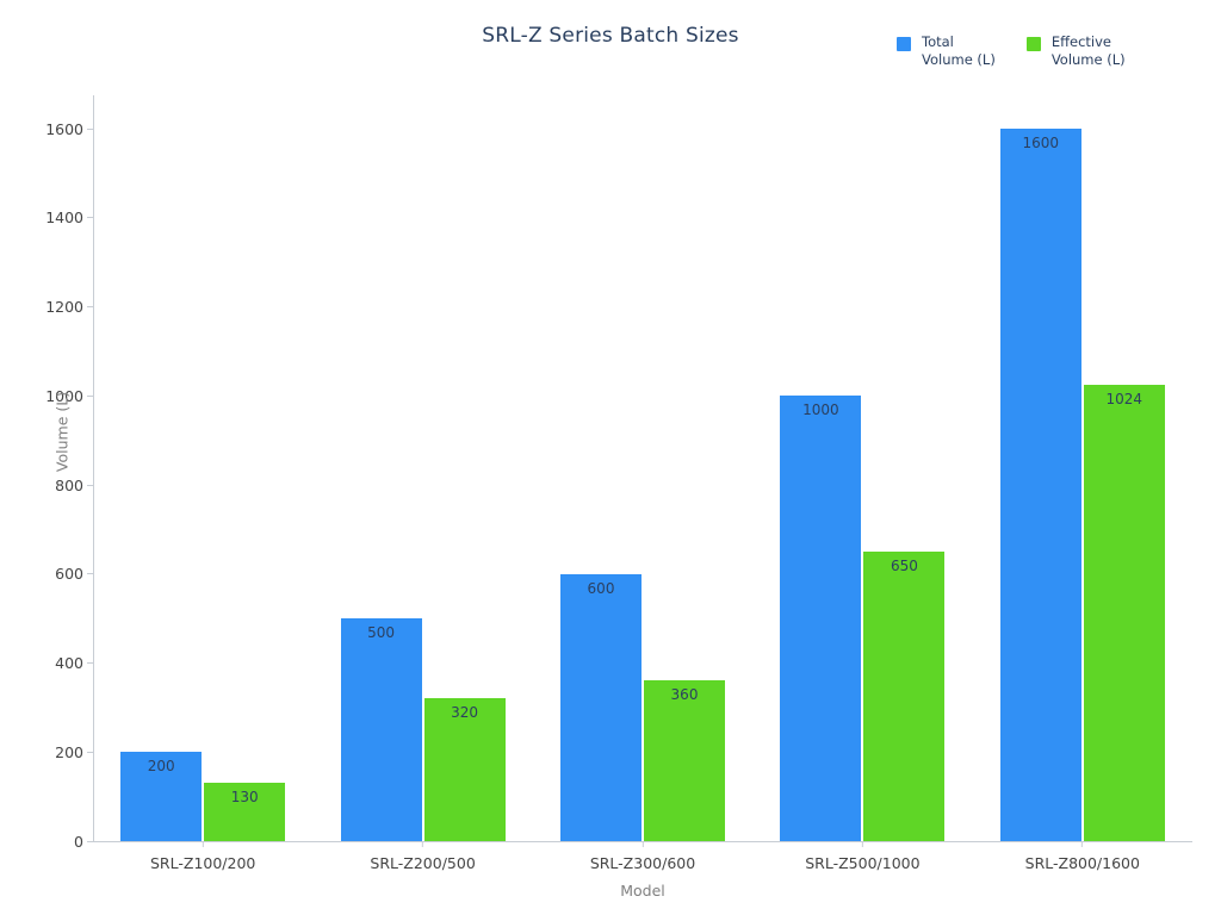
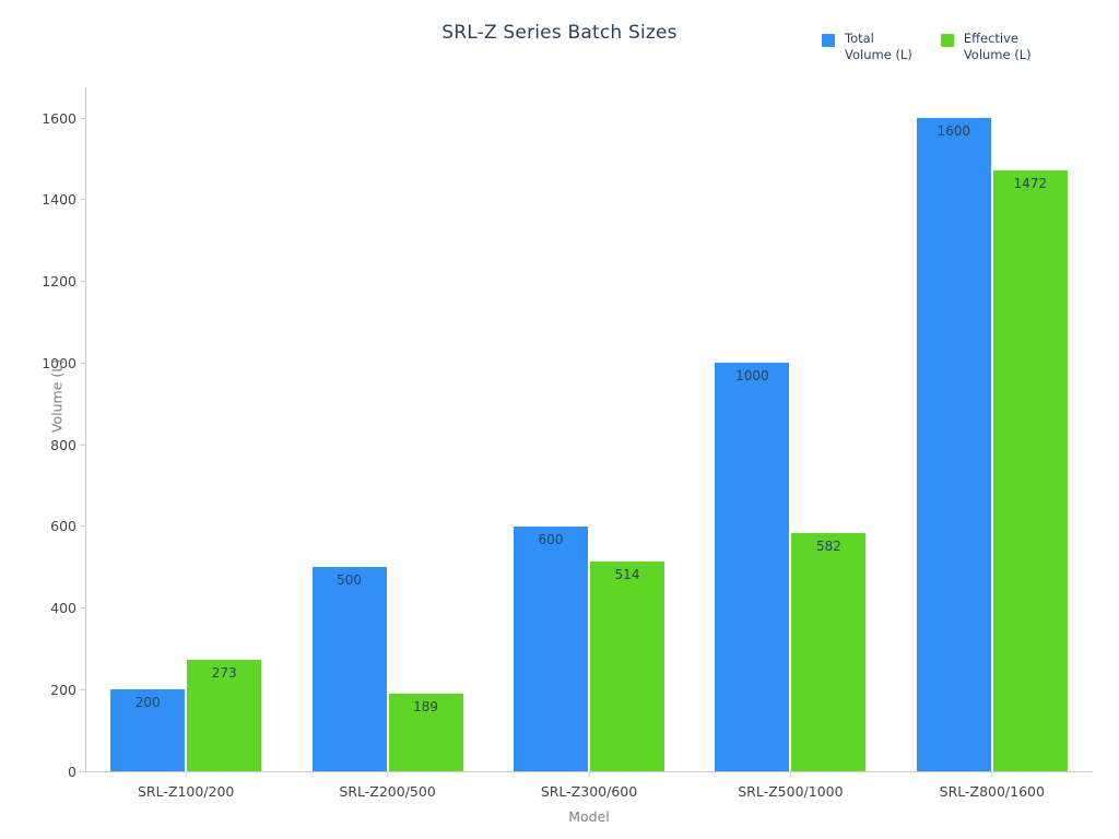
Effective Volume (L)/SRL-Z100/200: 130 -> 273
Effective Volume (L)/SRL-Z200/500: 320 -> 189
Effective Volume (L)/SRL-Z300/600: 360 -> 514
Effective Volume (L)/SRL-Z500/1000: 650 -> 582
Effective Volume (L)/SRL-Z800/1600: 1024 -> 1472
